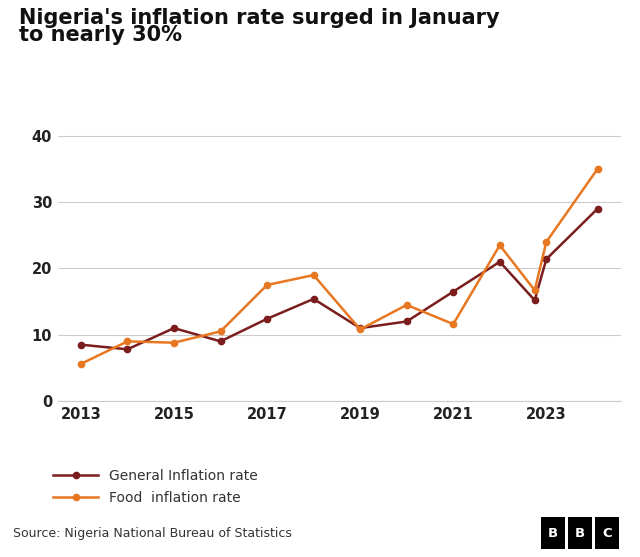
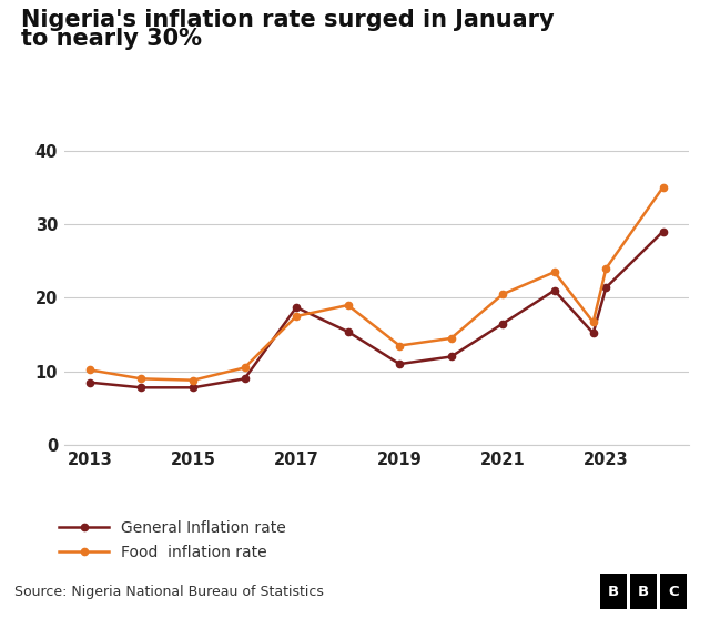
Food inflation rate/2013: 5.6 -> 10.2
General Inflation rate/2015: 11.0 -> 7.8
General Inflation rate/2017: 12.4 -> 18.7
Food inflation rate/2019: 10.8 -> 13.5
Food inflation rate/2021: 11.6 -> 20.5
